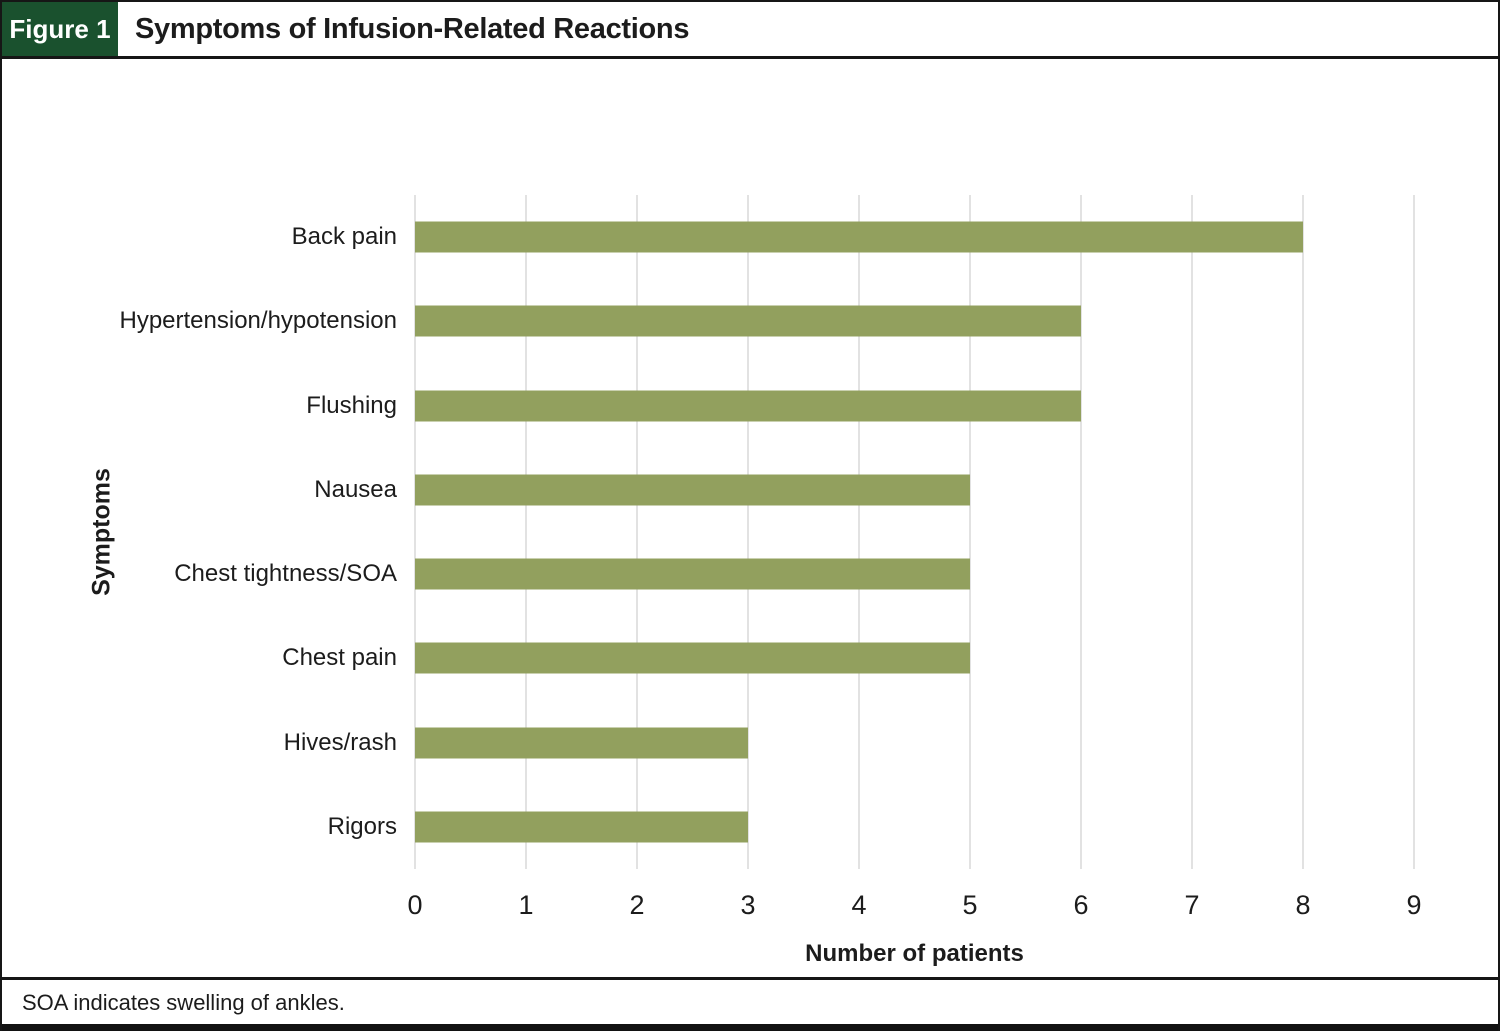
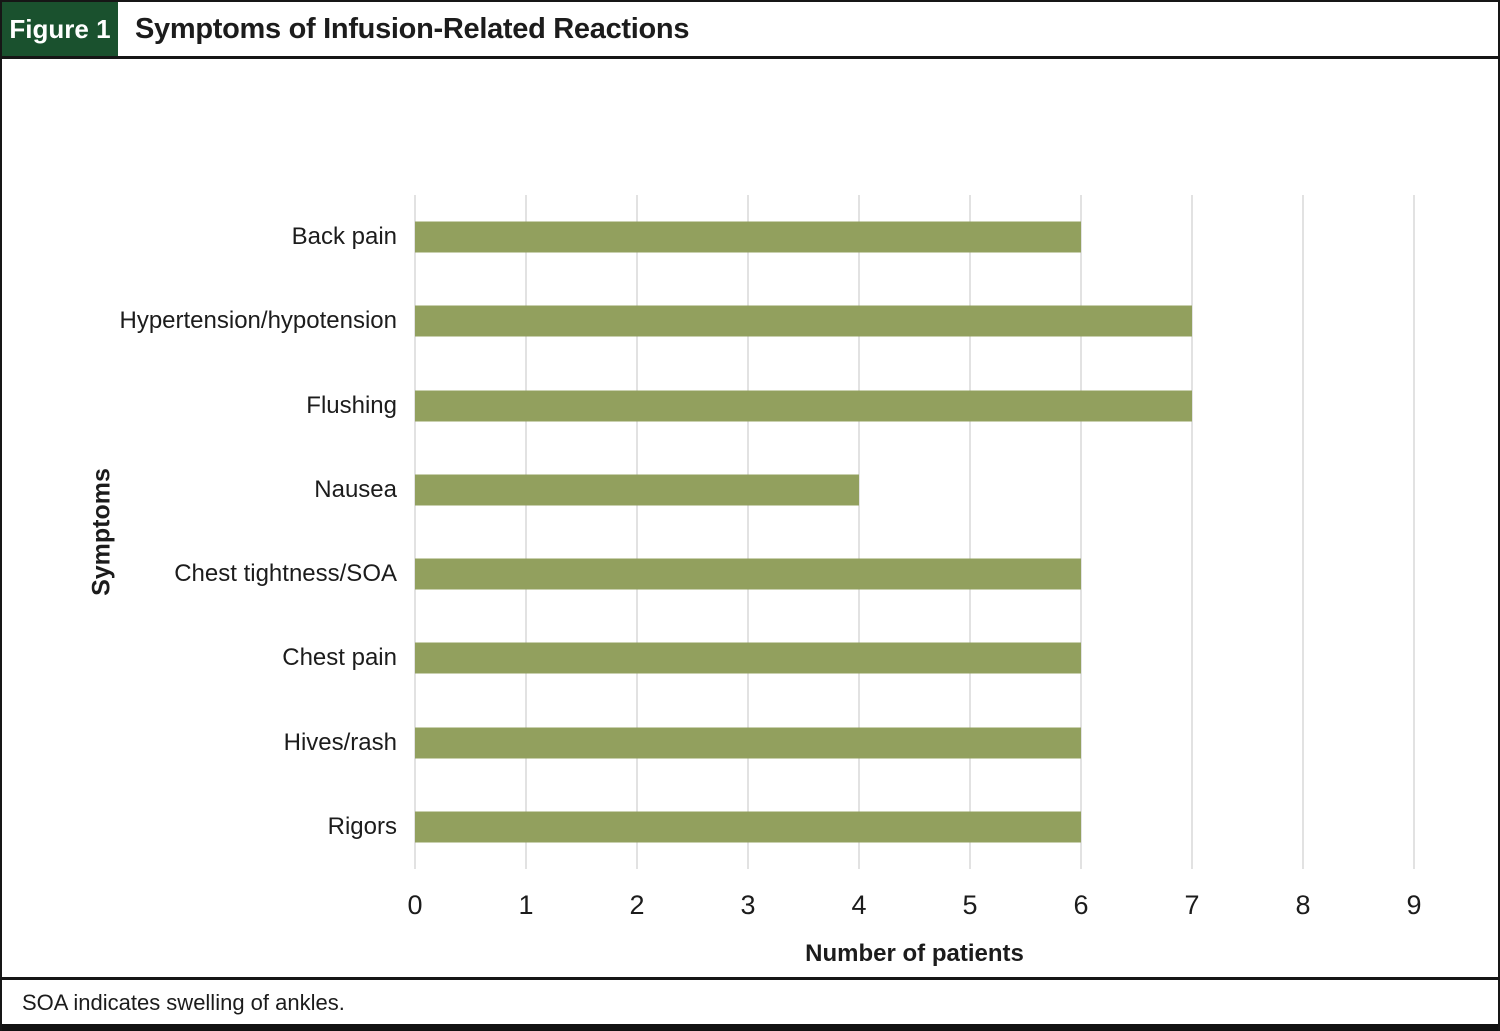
Back pain: 8 -> 6
Hypertension/hypotension: 6 -> 7
Flushing: 6 -> 7
Nausea: 5 -> 4
Chest tightness/SOA: 5 -> 6
Chest pain: 5 -> 6
Hives/rash: 3 -> 6
Rigors: 3 -> 6
